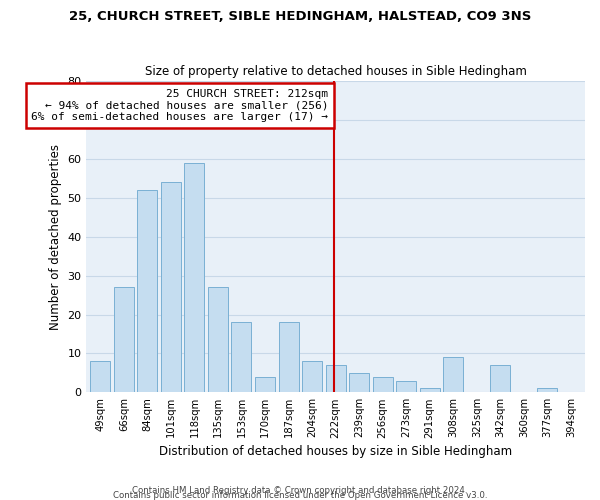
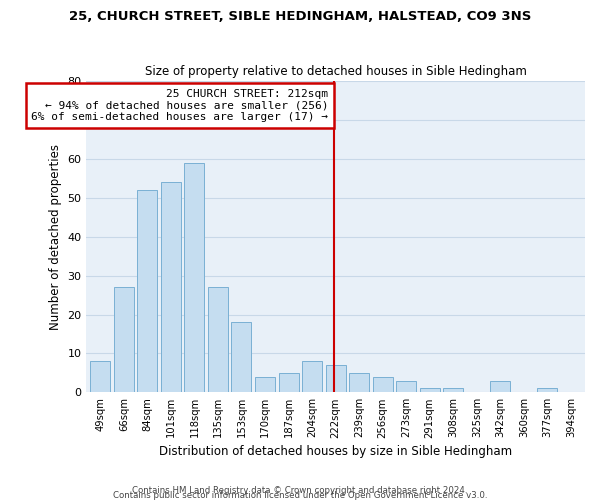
187sqm: 18 -> 5
308sqm: 9 -> 1
342sqm: 7 -> 3
